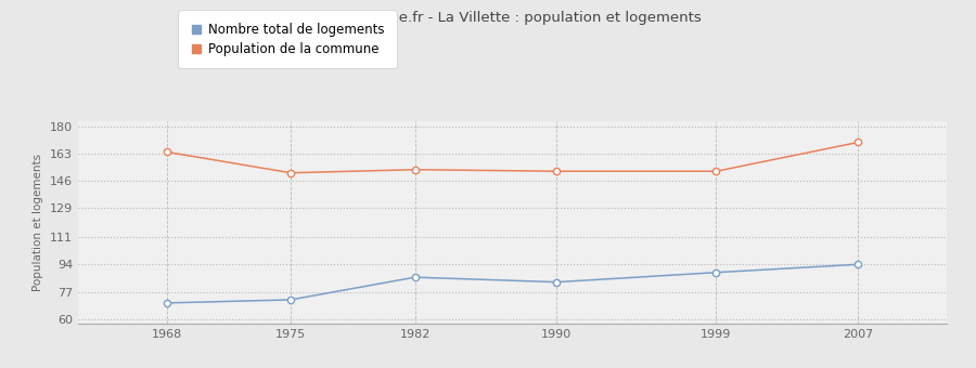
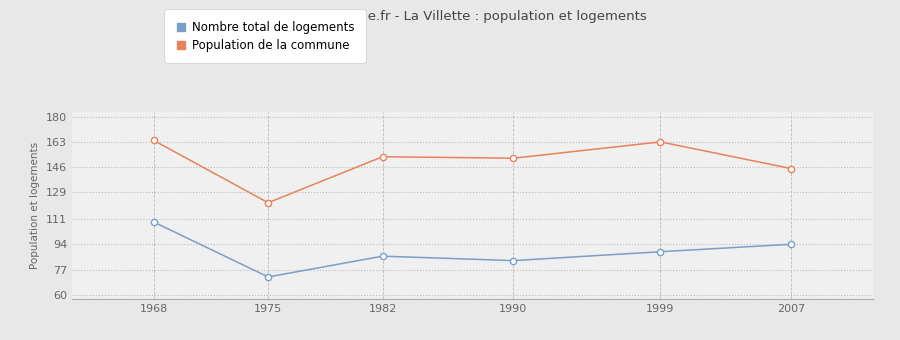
Nombre total de logements/1968: 70 -> 109
Population de la commune/1975: 151 -> 122
Population de la commune/1999: 152 -> 163
Population de la commune/2007: 170 -> 145
